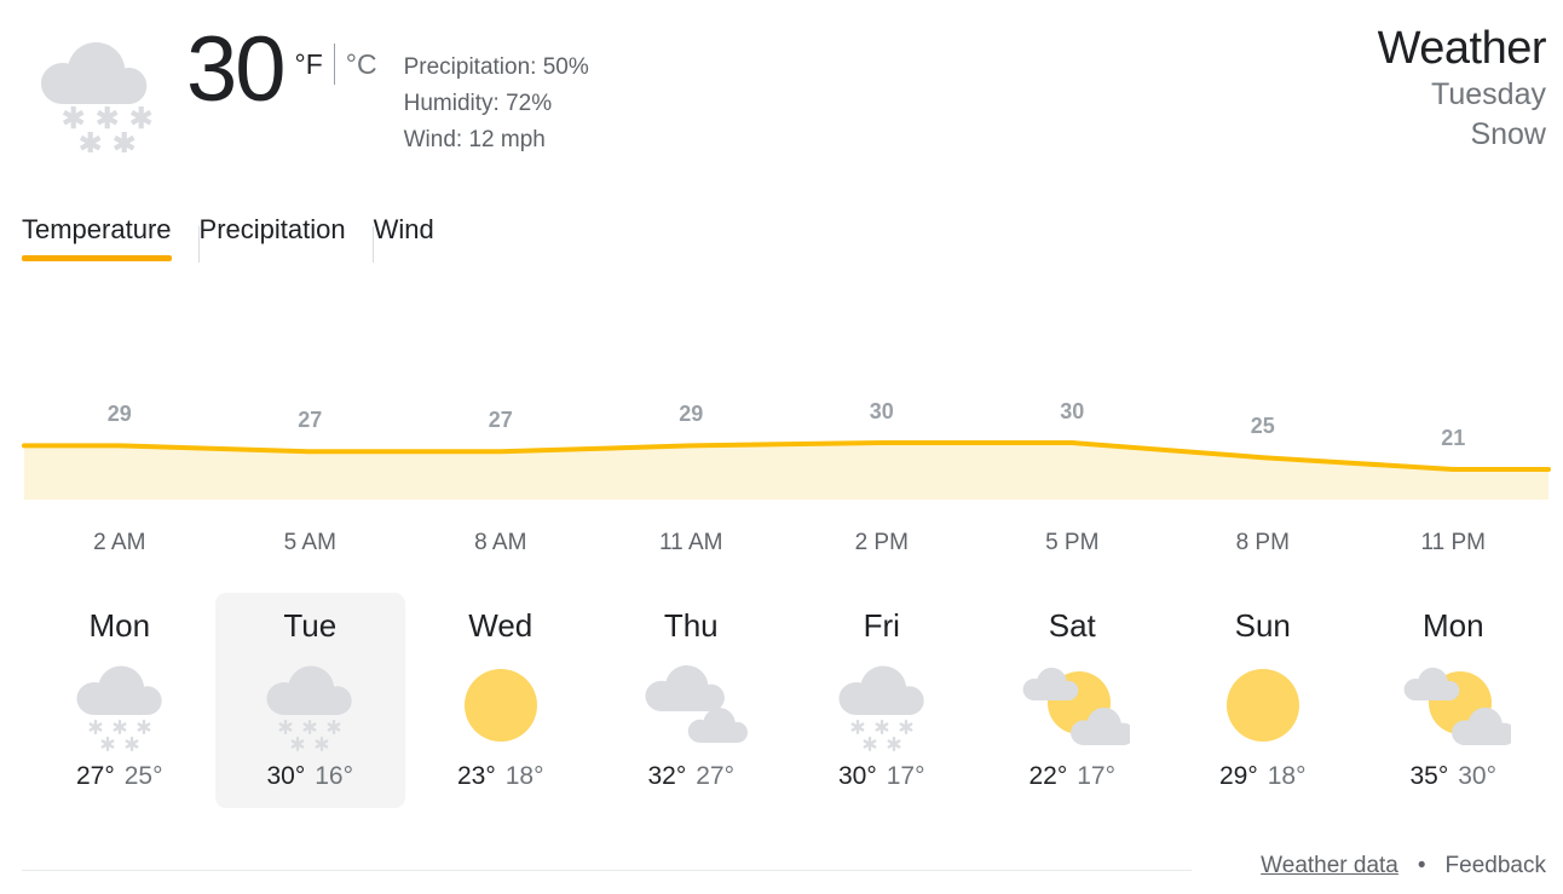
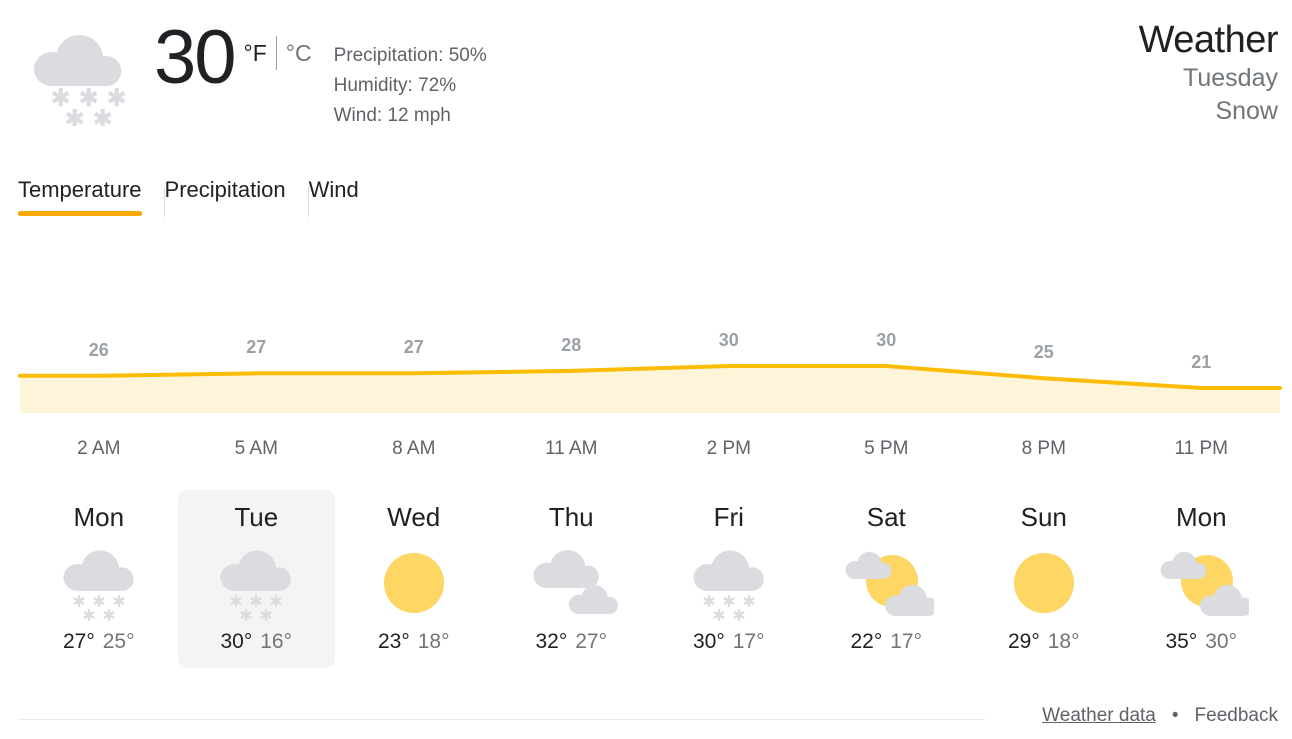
2 AM: 29 -> 26
11 AM: 29 -> 28
